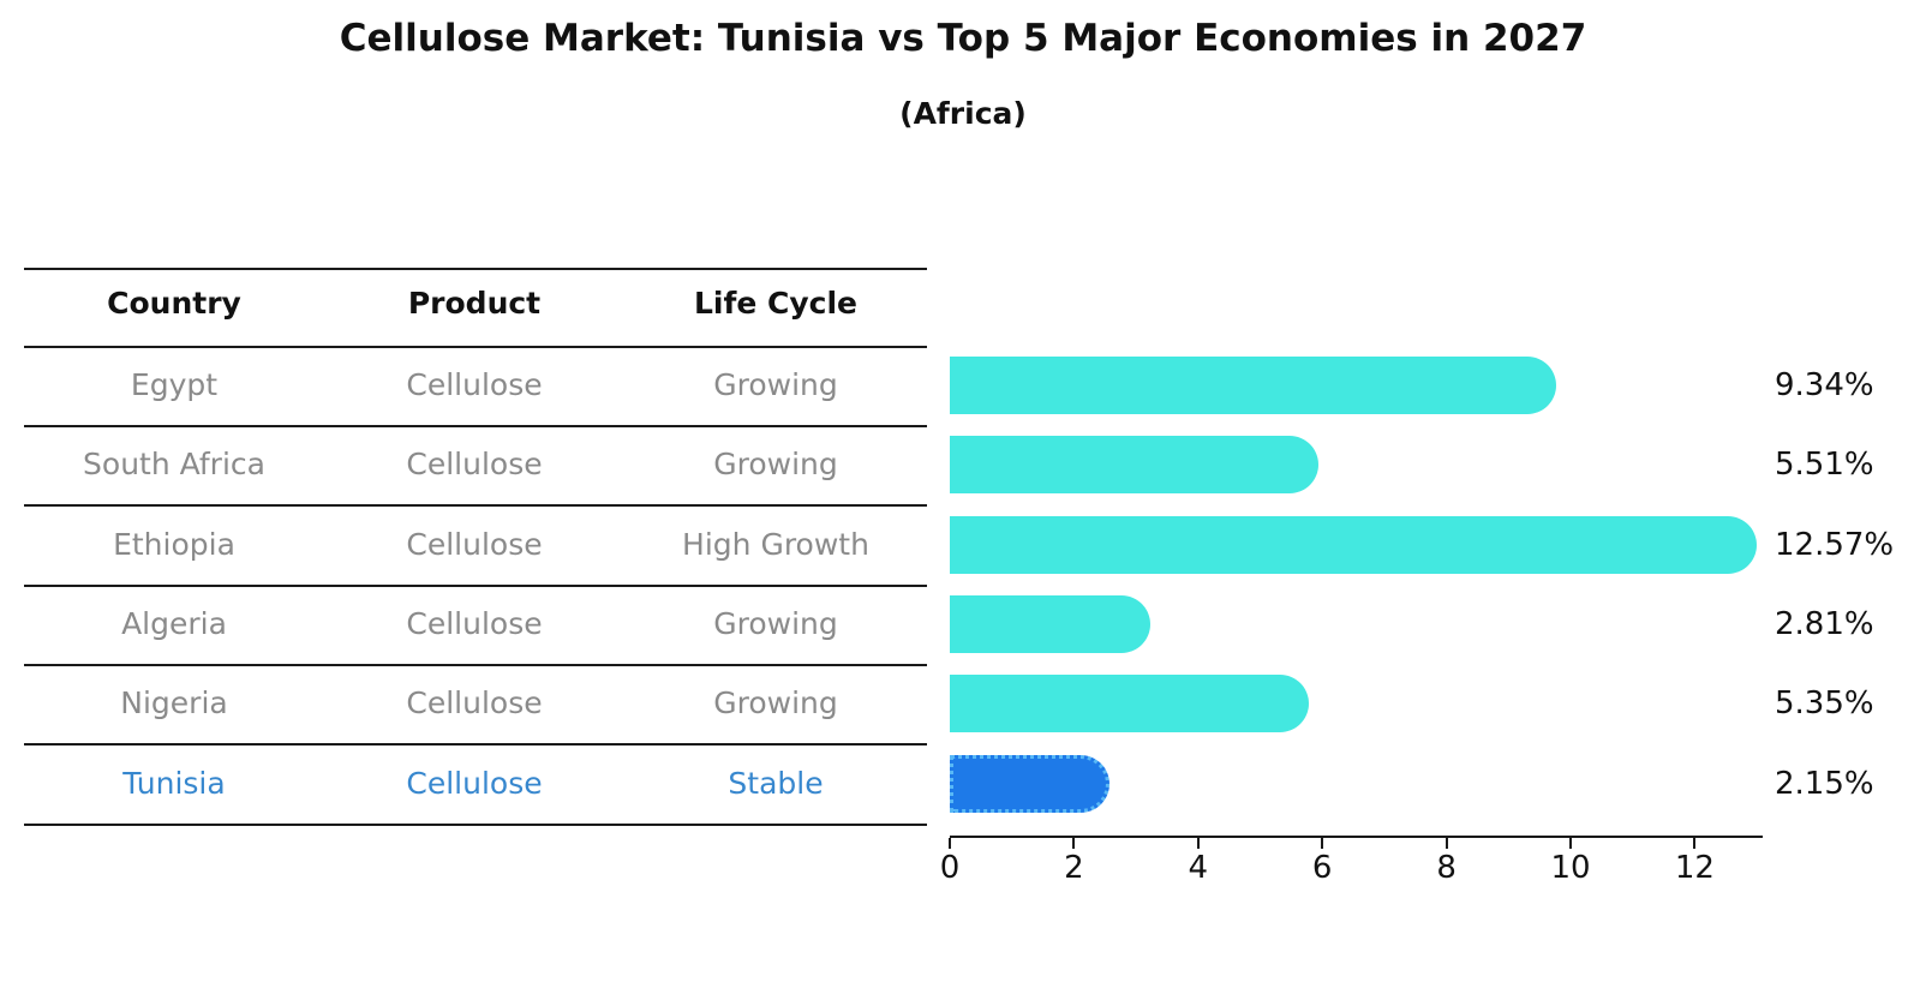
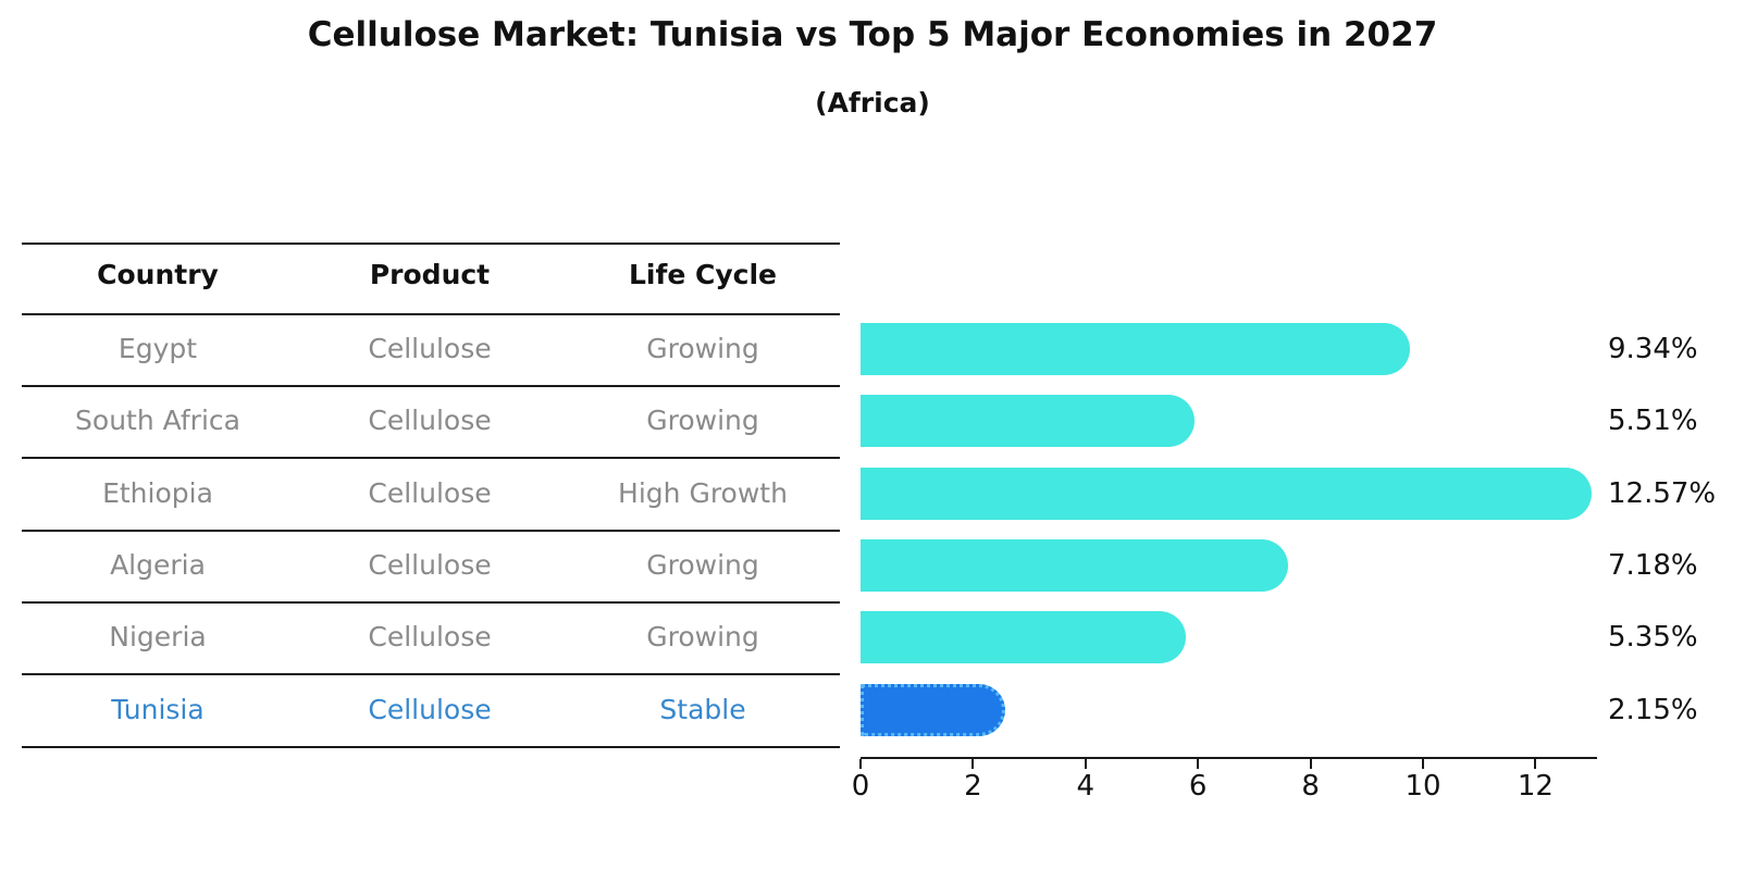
Algeria: 2.81% -> 7.18%
